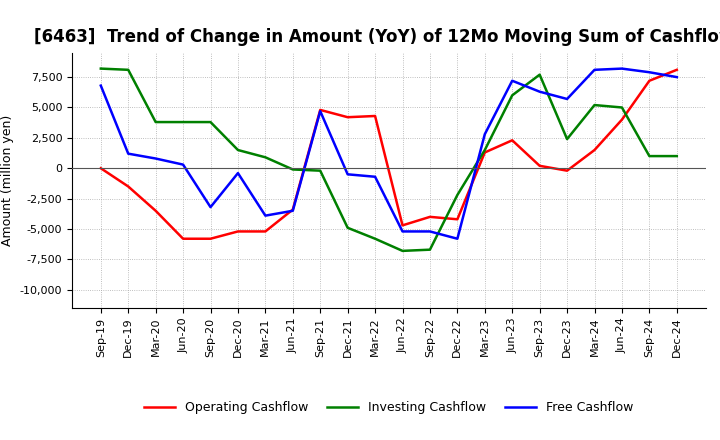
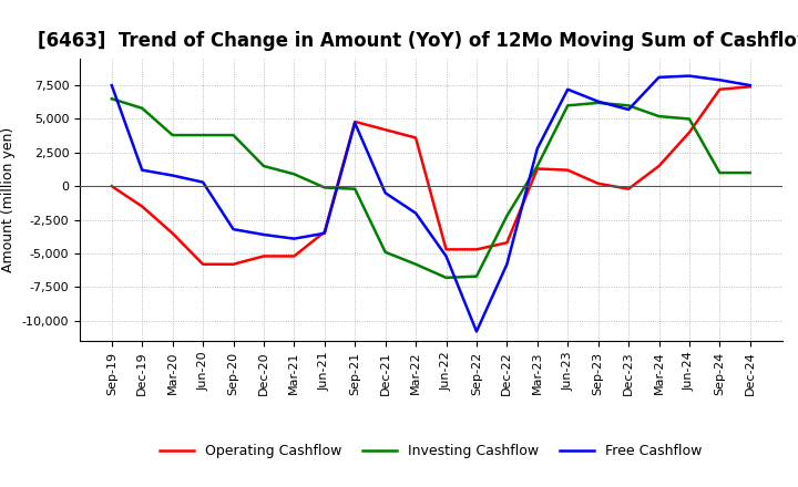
Investing Cashflow/Sep-19: 8,200 -> 6,500
Free Cashflow/Sep-19: 6,800 -> 7,500
Investing Cashflow/Dec-19: 8,100 -> 5,800
Free Cashflow/Dec-20: -400 -> -3,600
Operating Cashflow/Mar-22: 4,300 -> 3,600
Free Cashflow/Mar-22: -700 -> -2,000
Operating Cashflow/Sep-22: -4,000 -> -4,700
Free Cashflow/Sep-22: -5,200 -> -10,800
Operating Cashflow/Jun-23: 2,300 -> 1,200
Investing Cashflow/Sep-23: 7,700 -> 6,200
Investing Cashflow/Dec-23: 2,400 -> 6,000
Operating Cashflow/Dec-24: 8,100 -> 7,400
